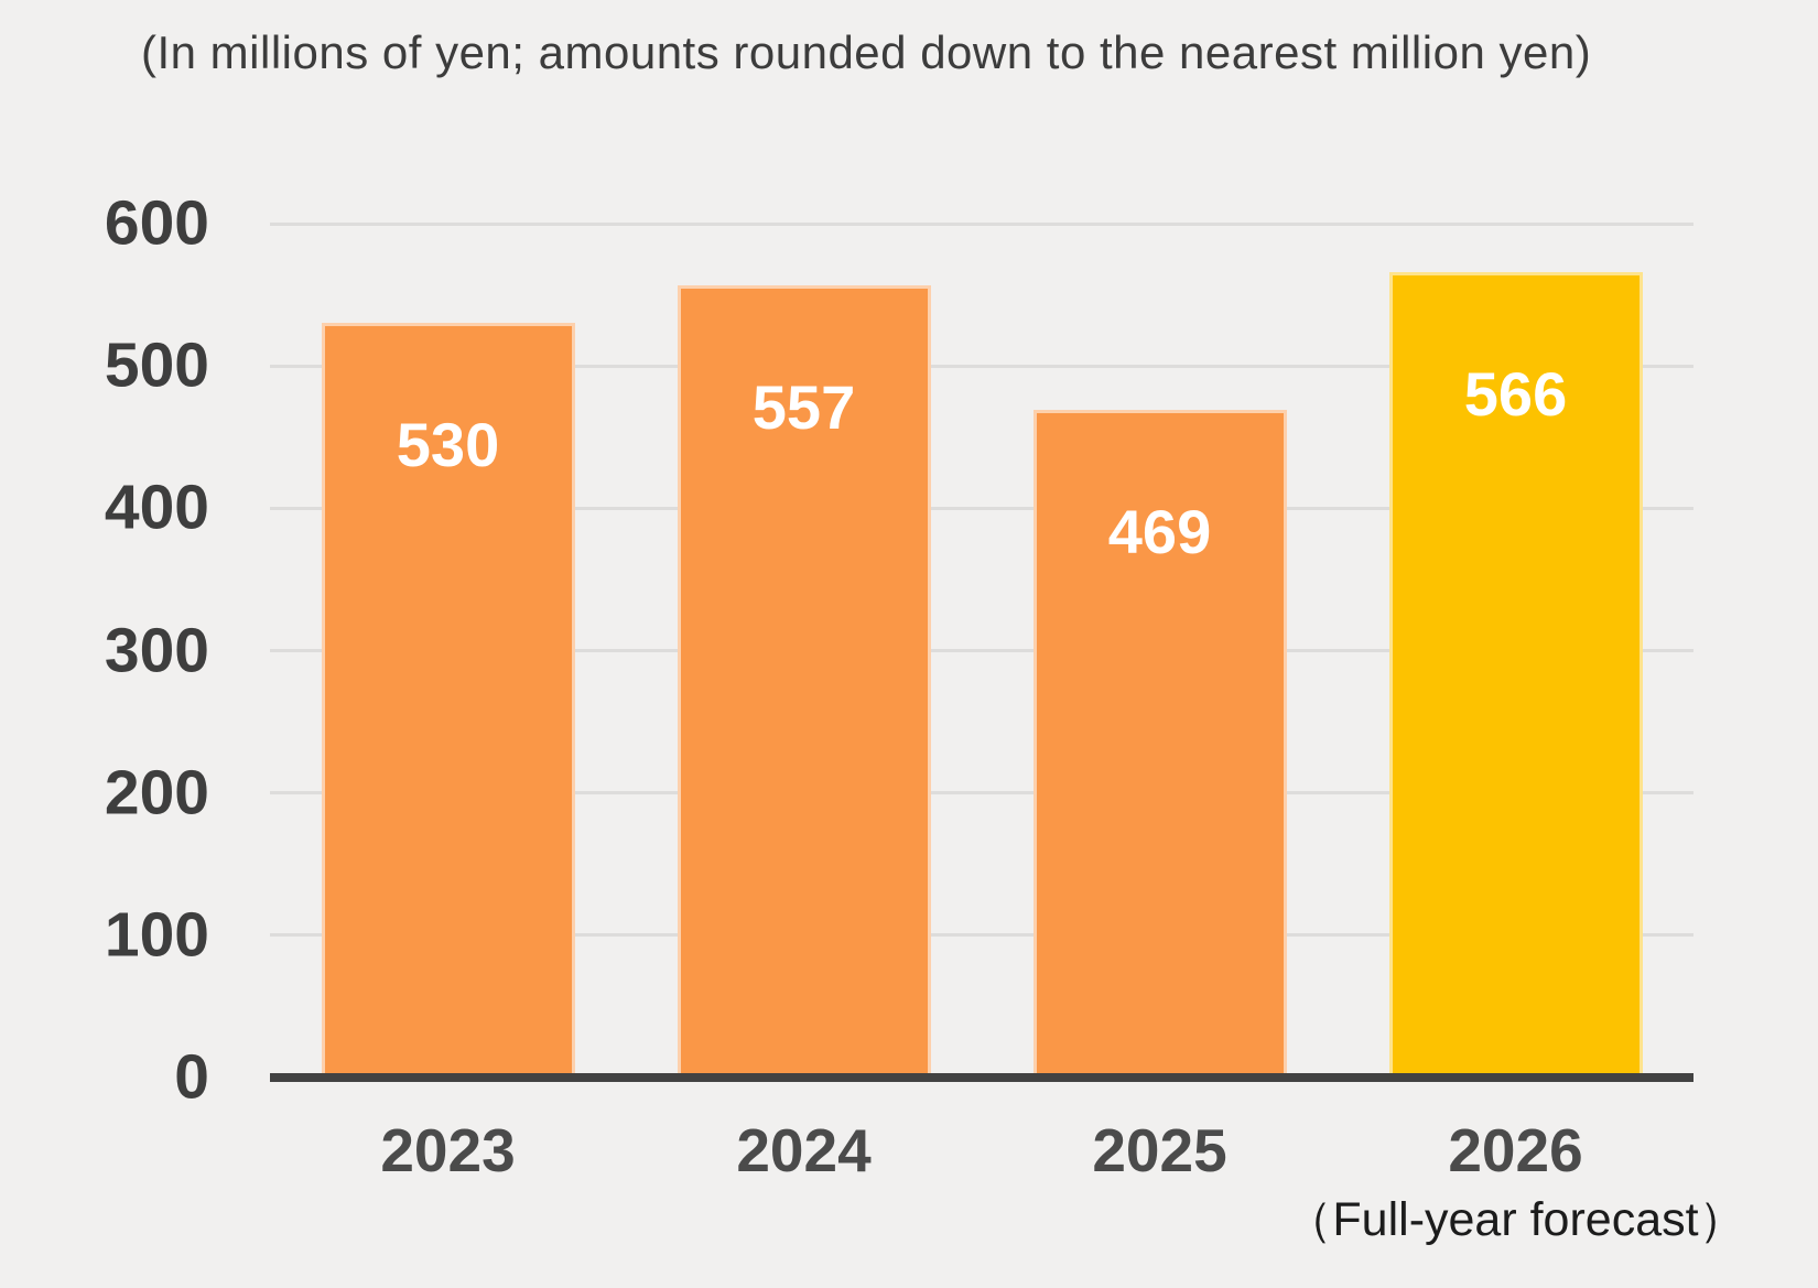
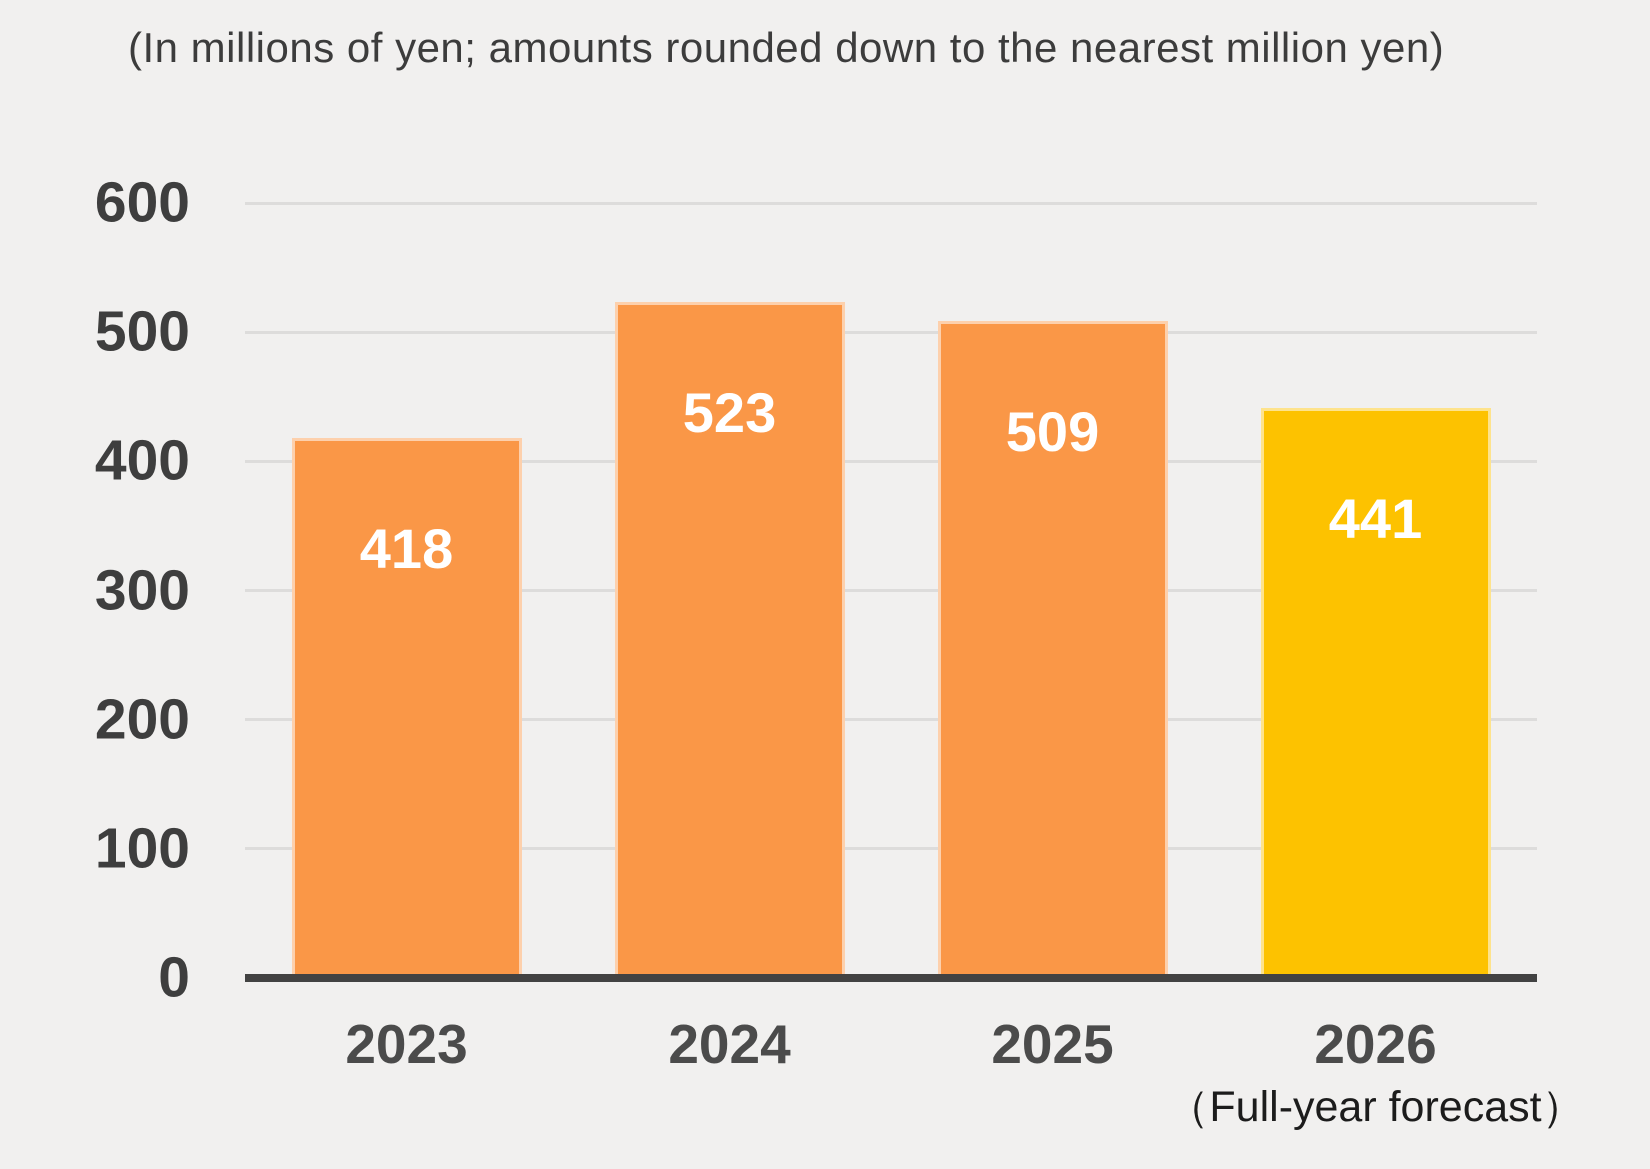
2023: 530 -> 418
2024: 557 -> 523
2025: 469 -> 509
2026: 566 -> 441
